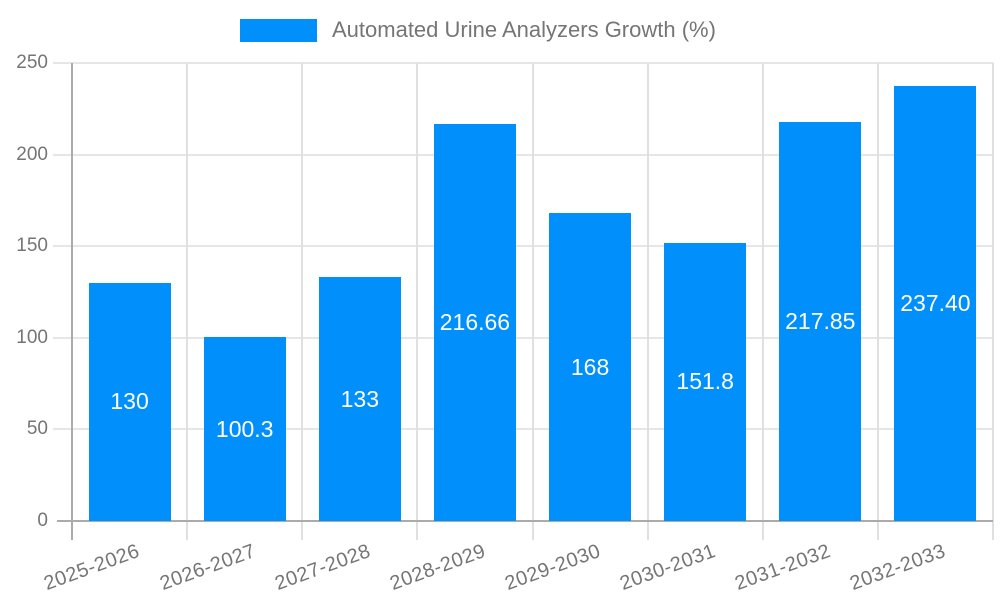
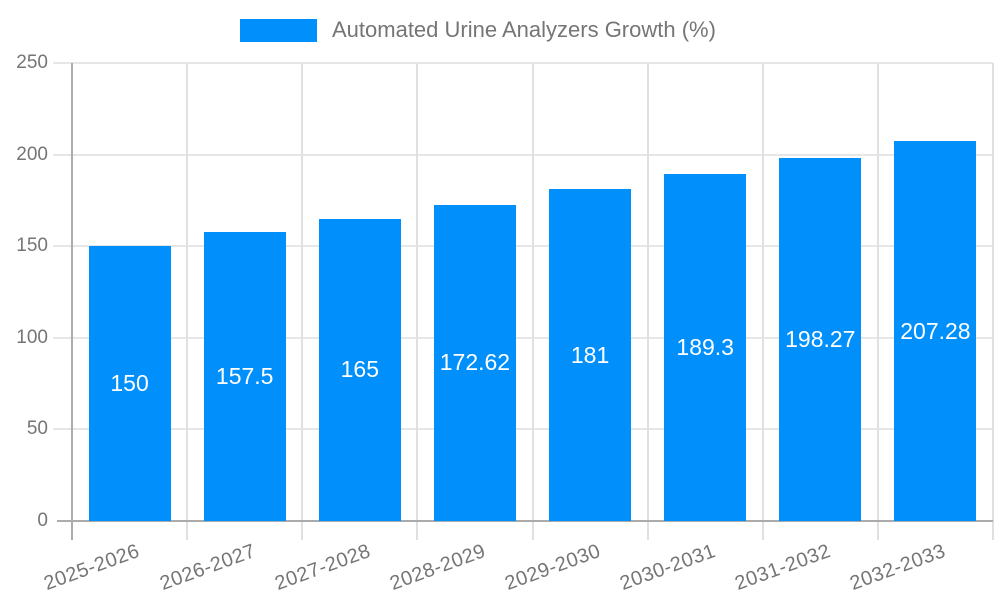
2025-2026: 130 -> 150
2026-2027: 100.3 -> 157.5
2027-2028: 133 -> 165
2028-2029: 216.66 -> 172.62
2029-2030: 168 -> 181
2030-2031: 151.8 -> 189.3
2031-2032: 217.85 -> 198.27
2032-2033: 237.40 -> 207.28
